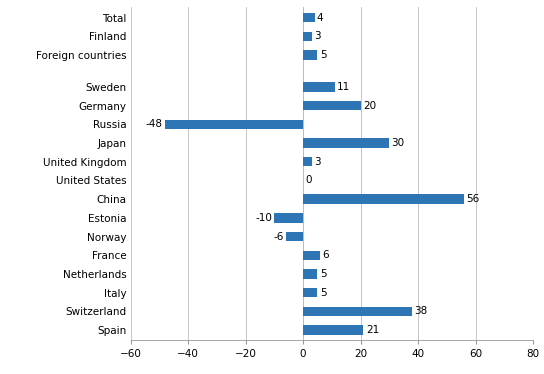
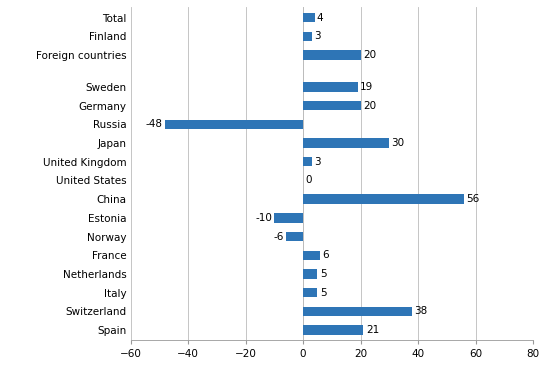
Foreign countries: 5 -> 20
Sweden: 11 -> 19
